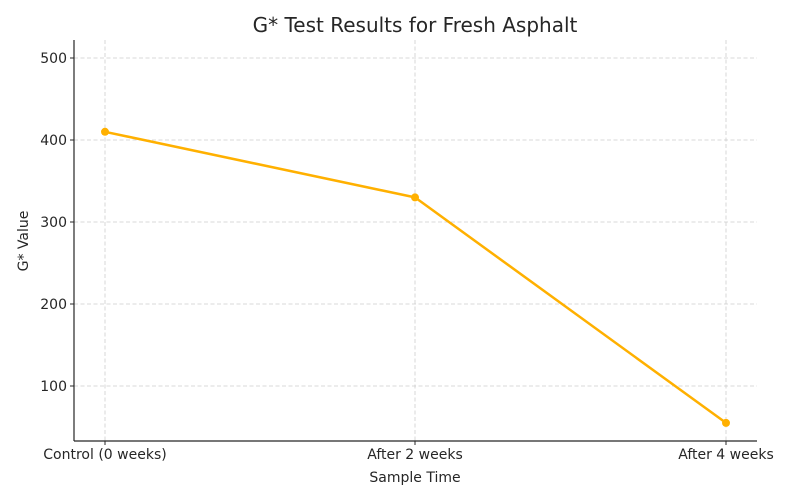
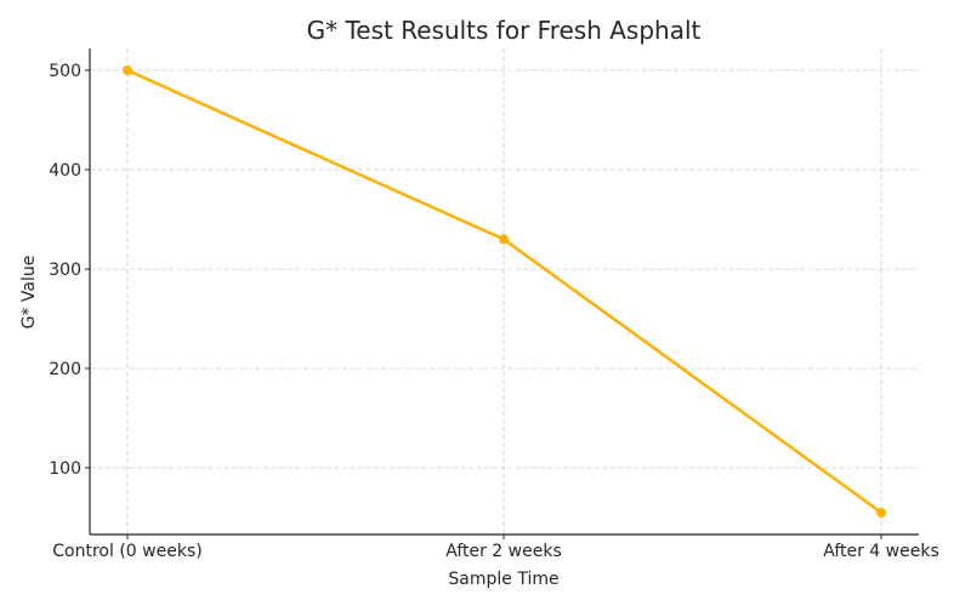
Control (0 weeks): 410 -> 500
